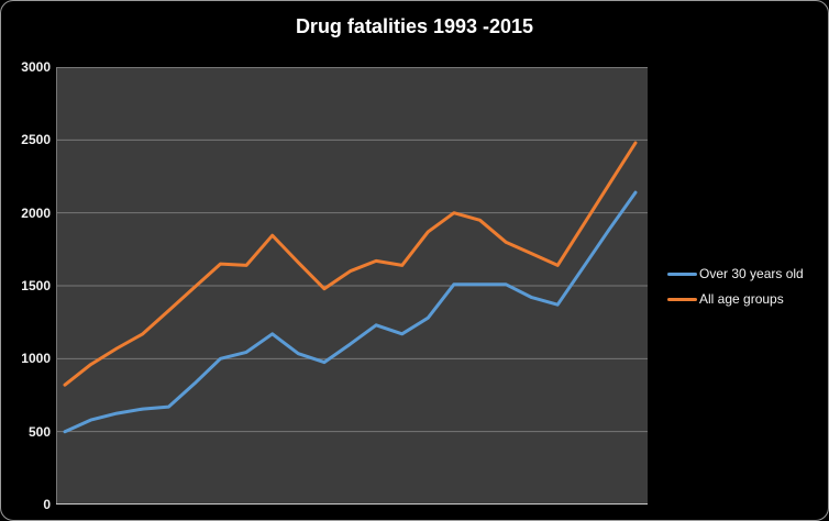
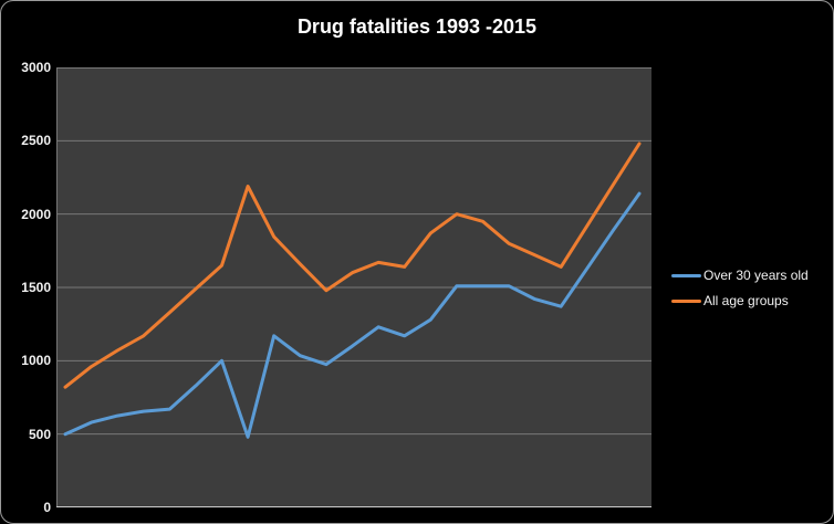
Over 30 years old/2000: 1040 -> 480
All age groups/2000: 1640 -> 2190
